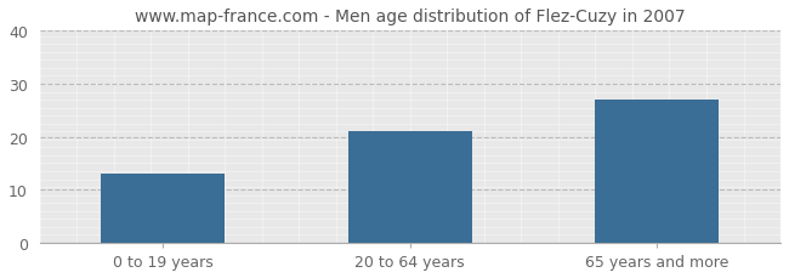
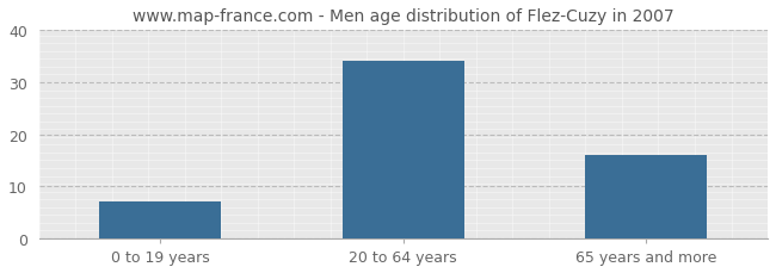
0 to 19 years: 13 -> 7
20 to 64 years: 21 -> 34
65 years and more: 27 -> 16
